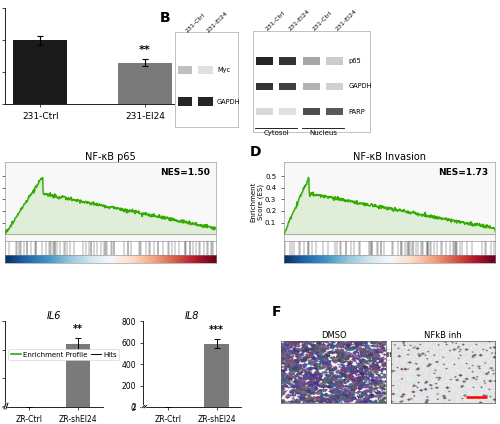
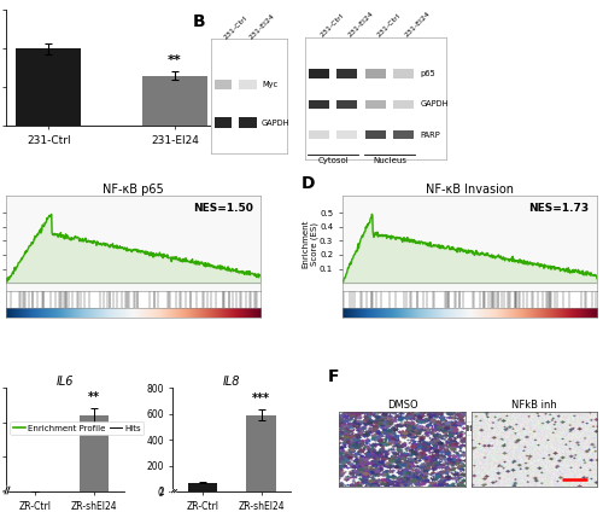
IL8/ZR-Ctrl: 0 -> 70
